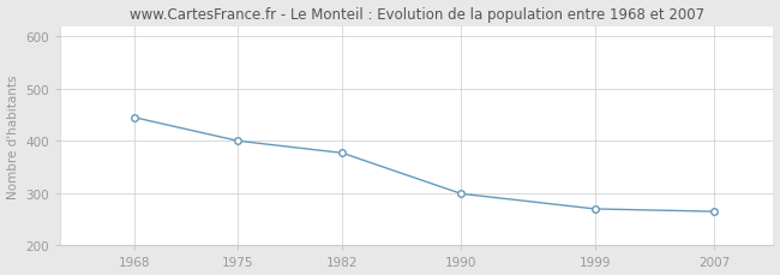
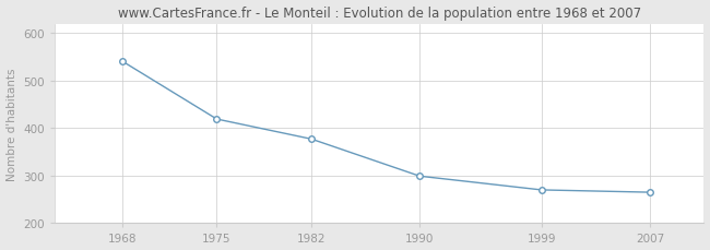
1968: 445 -> 541
1975: 400 -> 419
